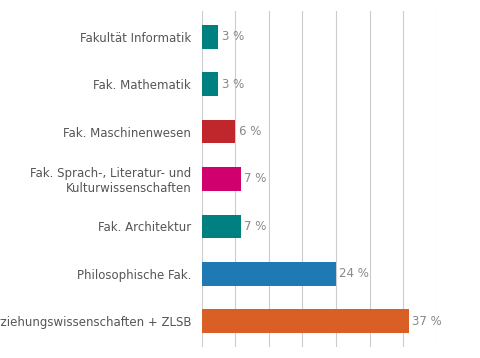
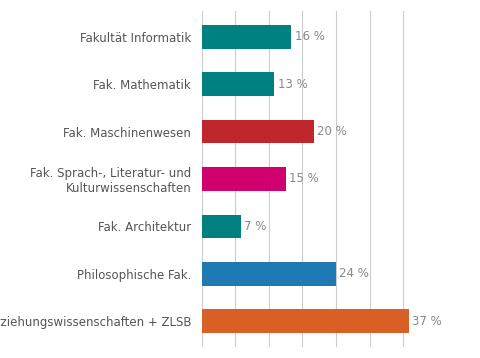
Fakultät Informatik: 3 -> 16
Fak. Mathematik: 3 -> 13
Fak. Maschinenwesen: 6 -> 20
Fak. Sprach-, Literatur- und Kulturwissenschaften: 7 -> 15
